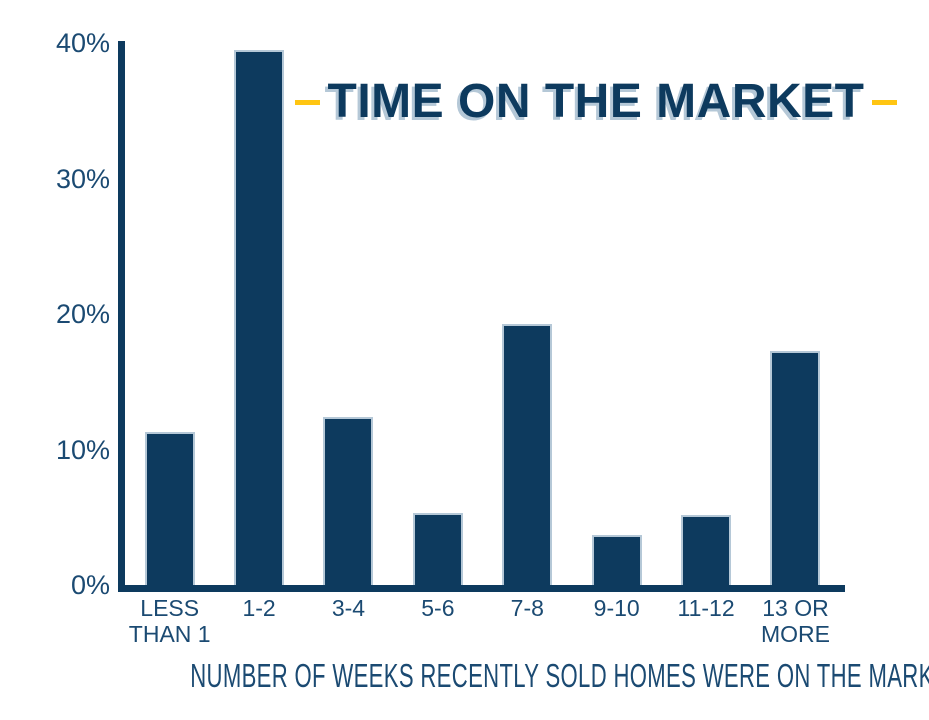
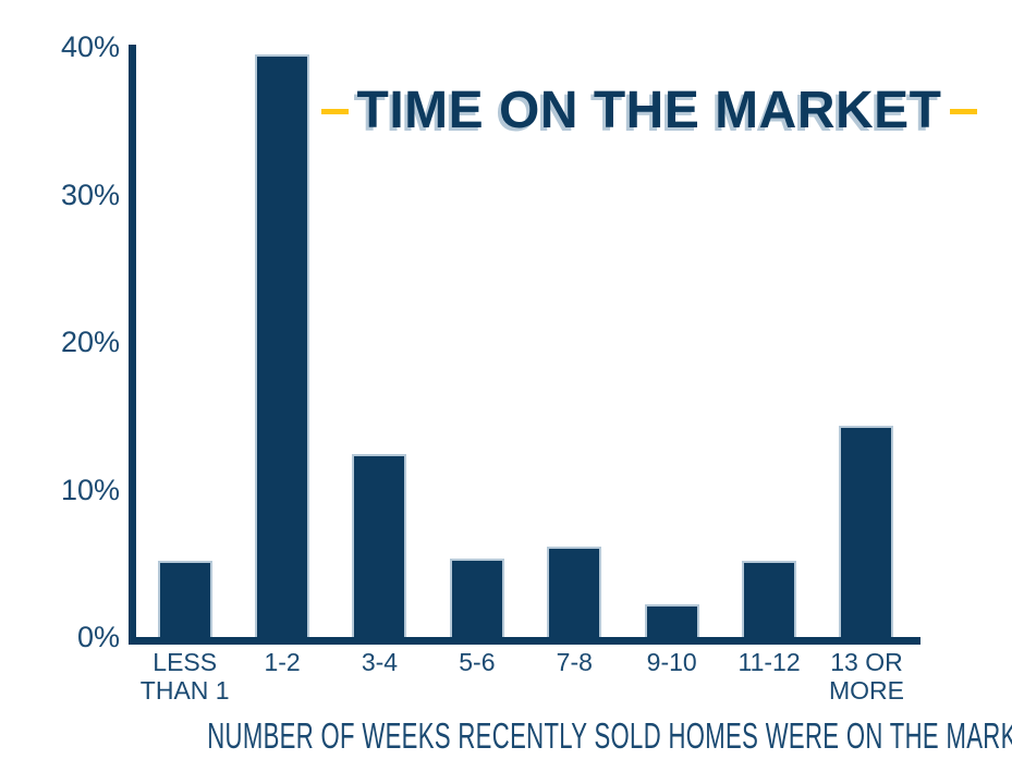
LESS THAN 1: 11.3% -> 5.2%
7-8: 19.3% -> 6.1%
9-10: 3.7% -> 2.2%
13 OR MORE: 17.3% -> 14.3%
